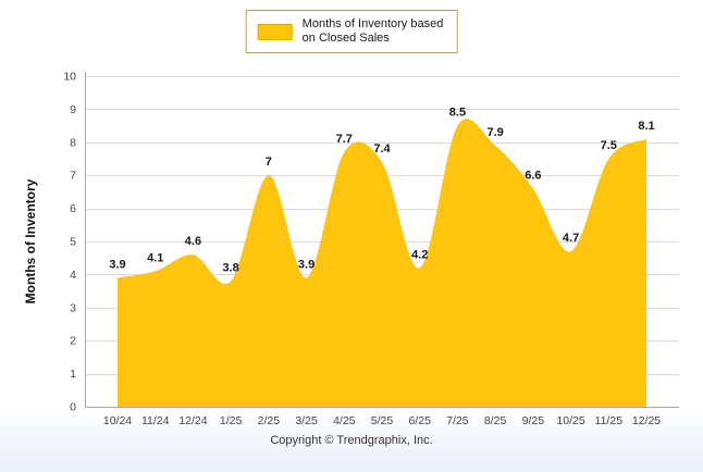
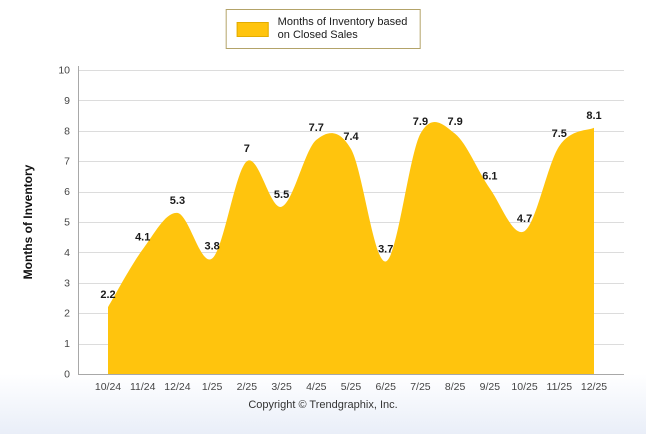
10/24: 3.9 -> 2.2
12/24: 4.6 -> 5.3
3/25: 3.9 -> 5.5
6/25: 4.2 -> 3.7
7/25: 8.5 -> 7.9
9/25: 6.6 -> 6.1
